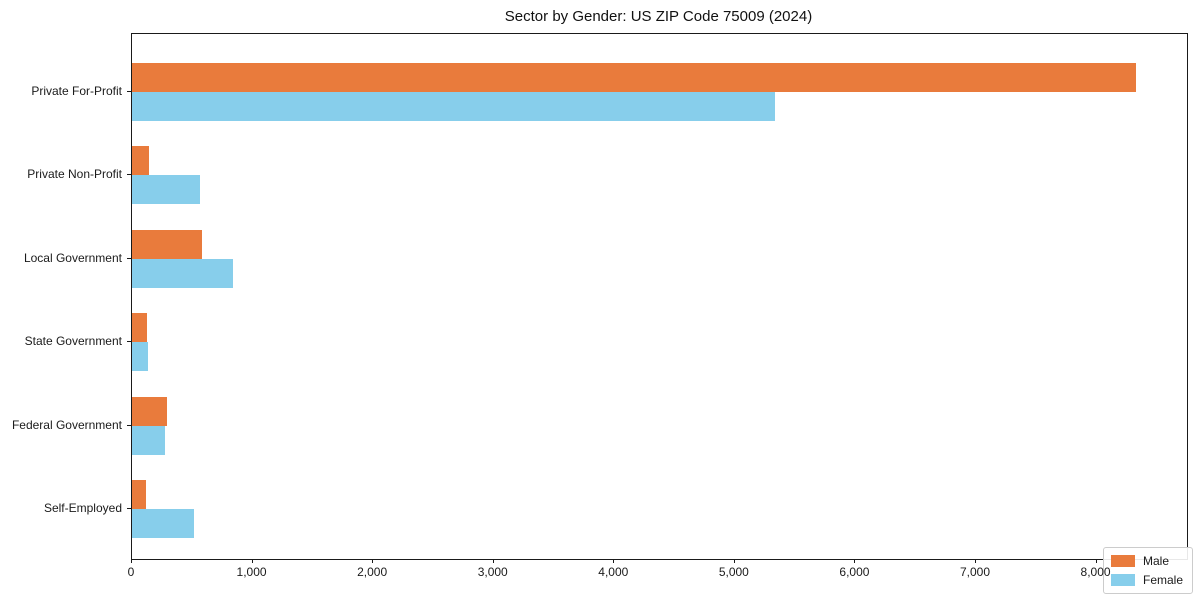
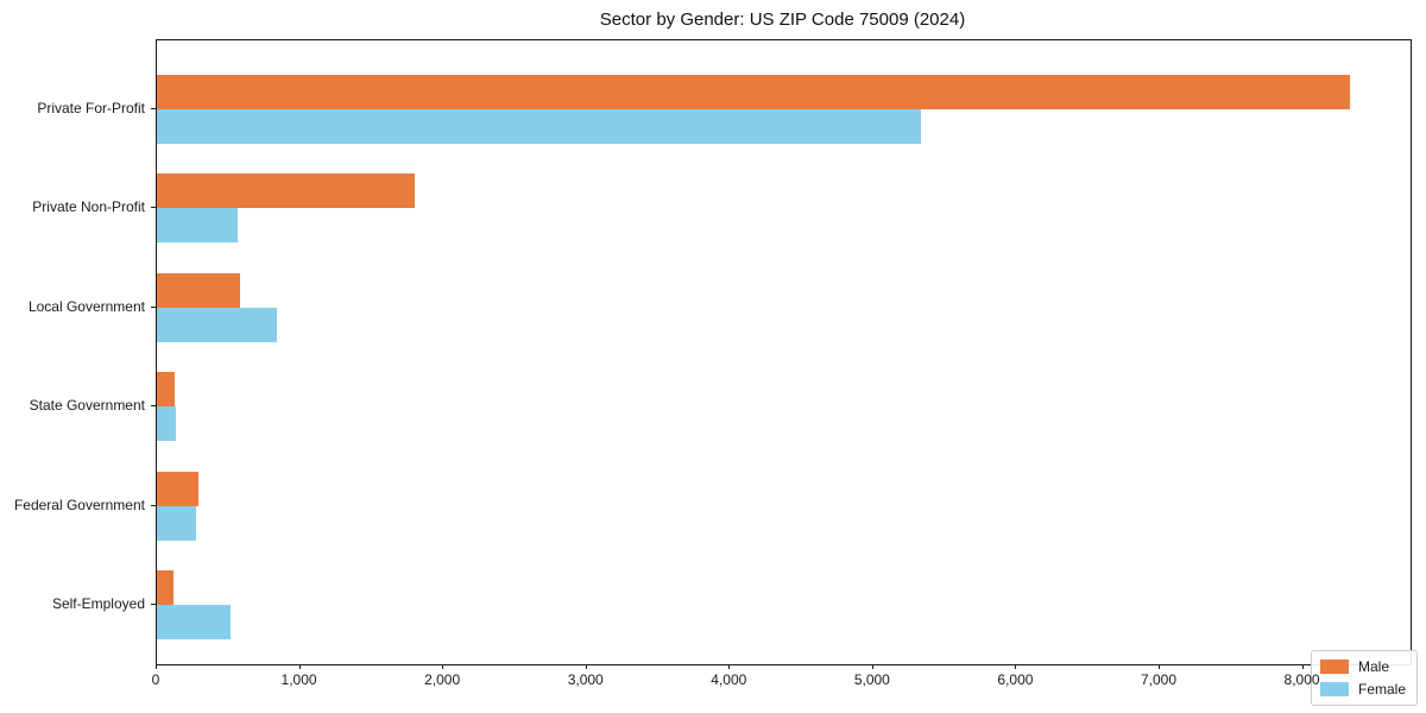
Male/Private Non-Profit: 140 -> 1800
